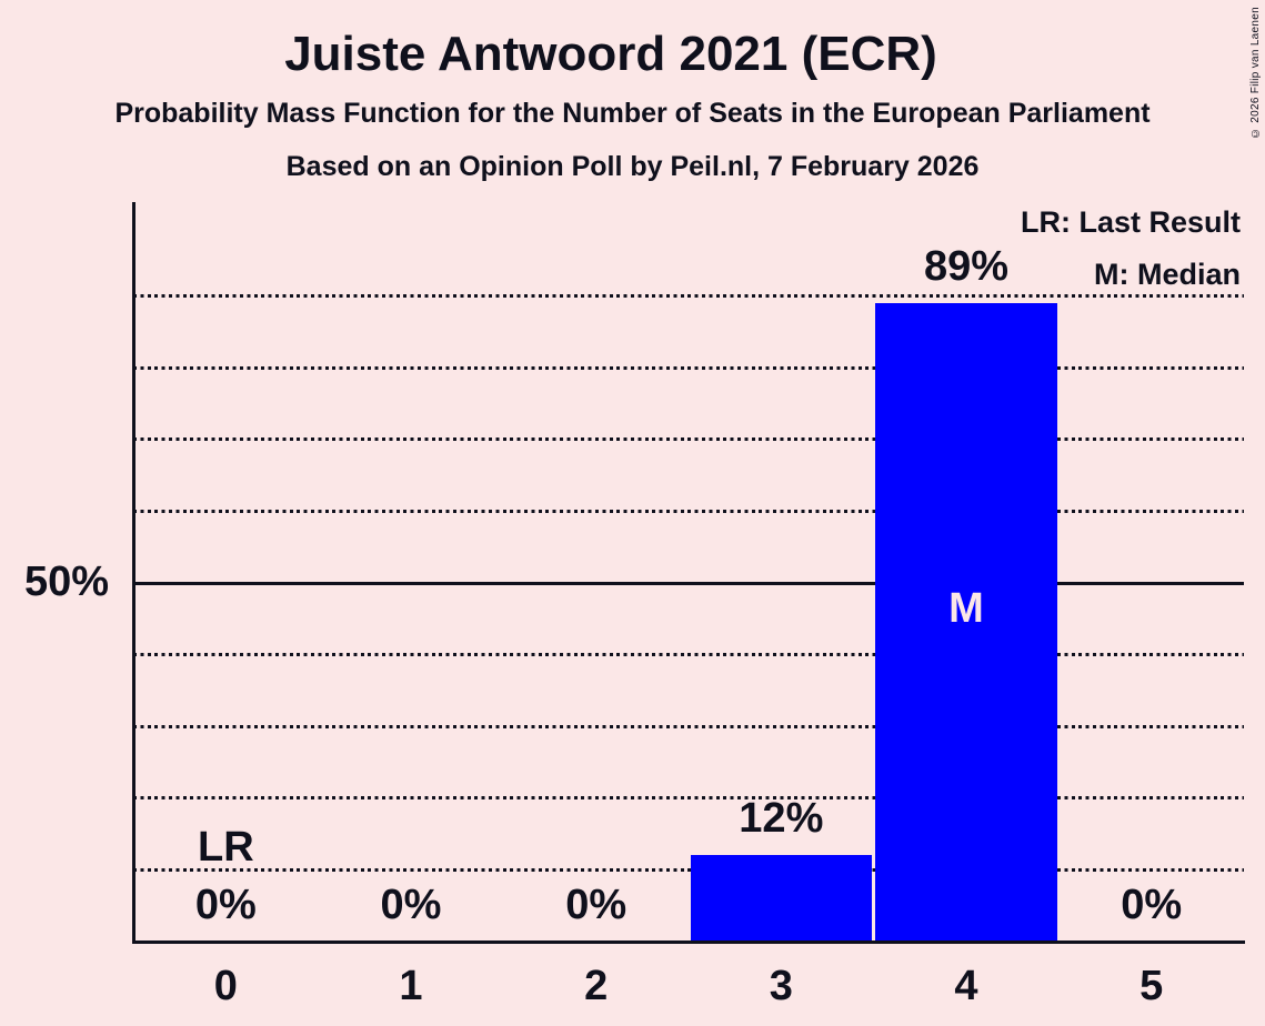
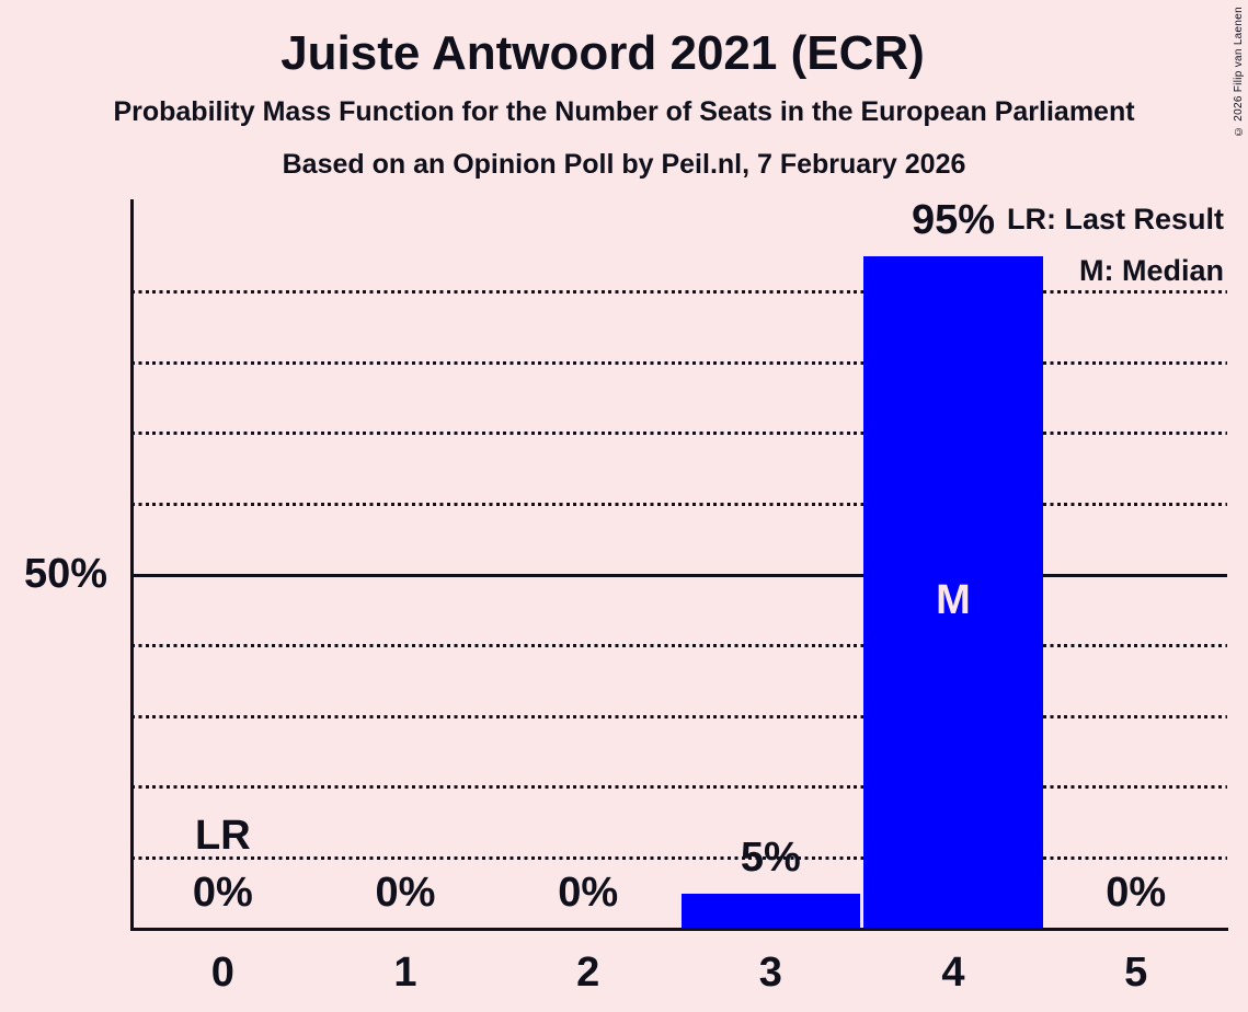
3: 12% -> 5%
4: 89% -> 95%
